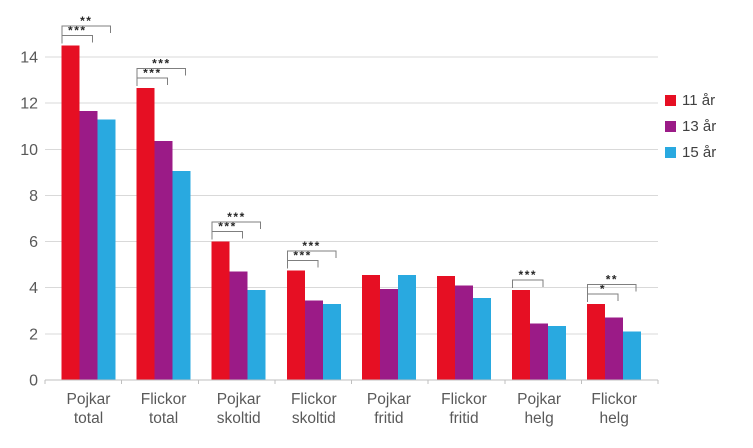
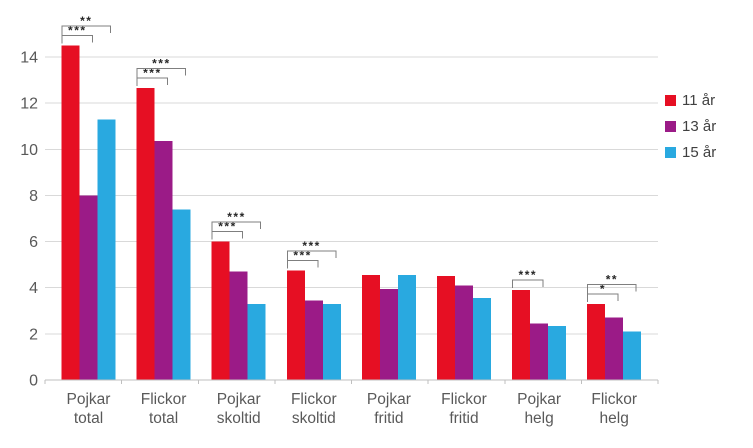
13 år/Pojkar total: 11.7 -> 8.0
15 år/Flickor total: 9.1 -> 7.4
15 år/Pojkar skoltid: 3.9 -> 3.3
